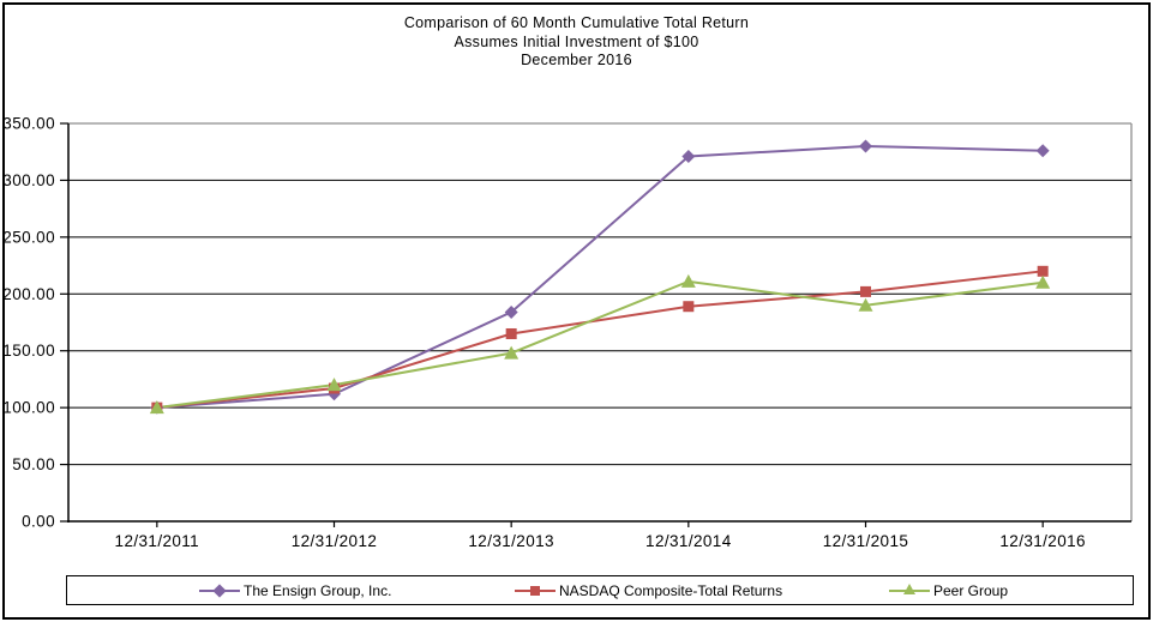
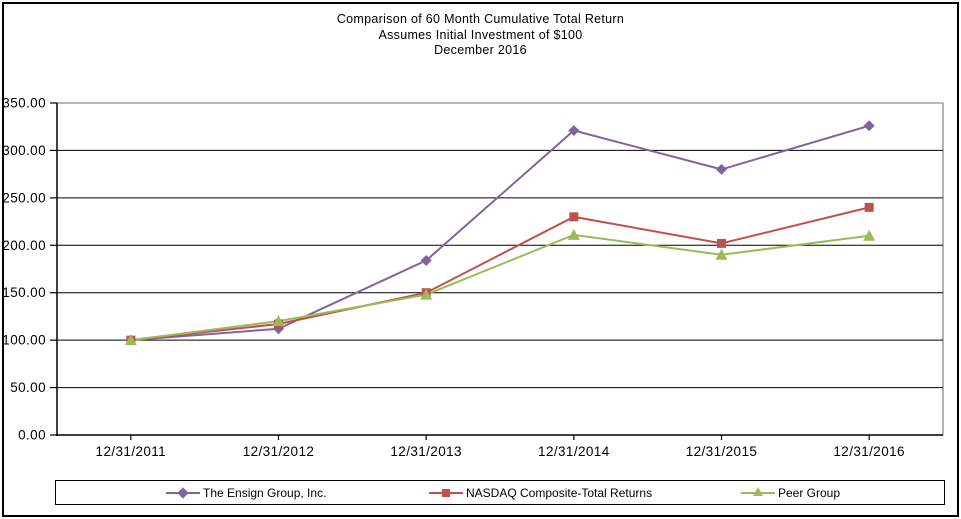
NASDAQ Composite-Total Returns/12/31/2013: 160 -> 150
NASDAQ Composite-Total Returns/12/31/2014: 190 -> 230
The Ensign Group, Inc./12/31/2015: 330 -> 280
NASDAQ Composite-Total Returns/12/31/2016: 220 -> 240
